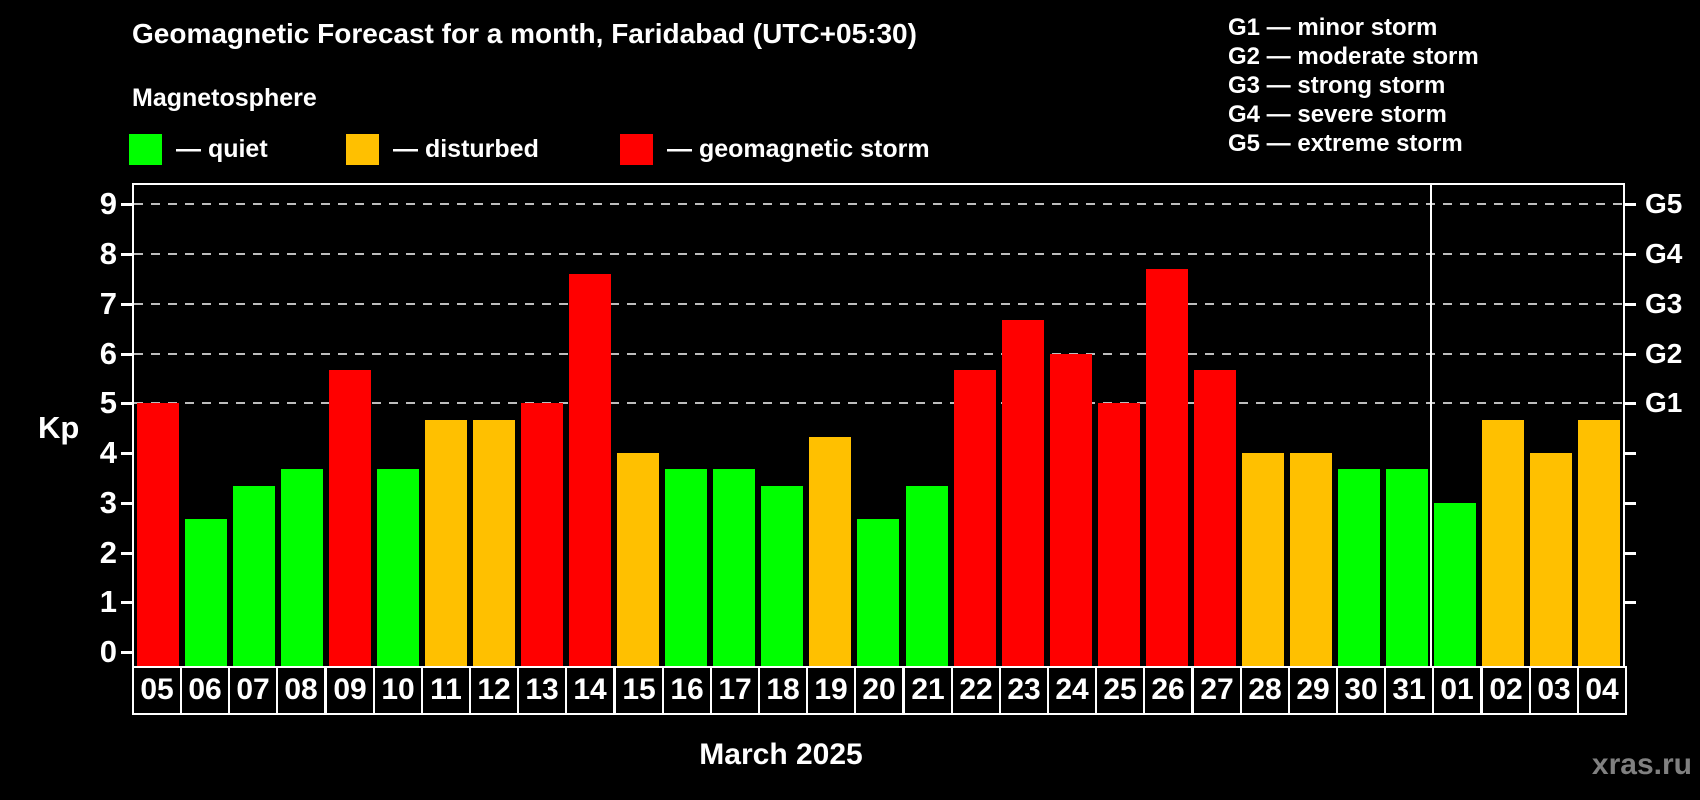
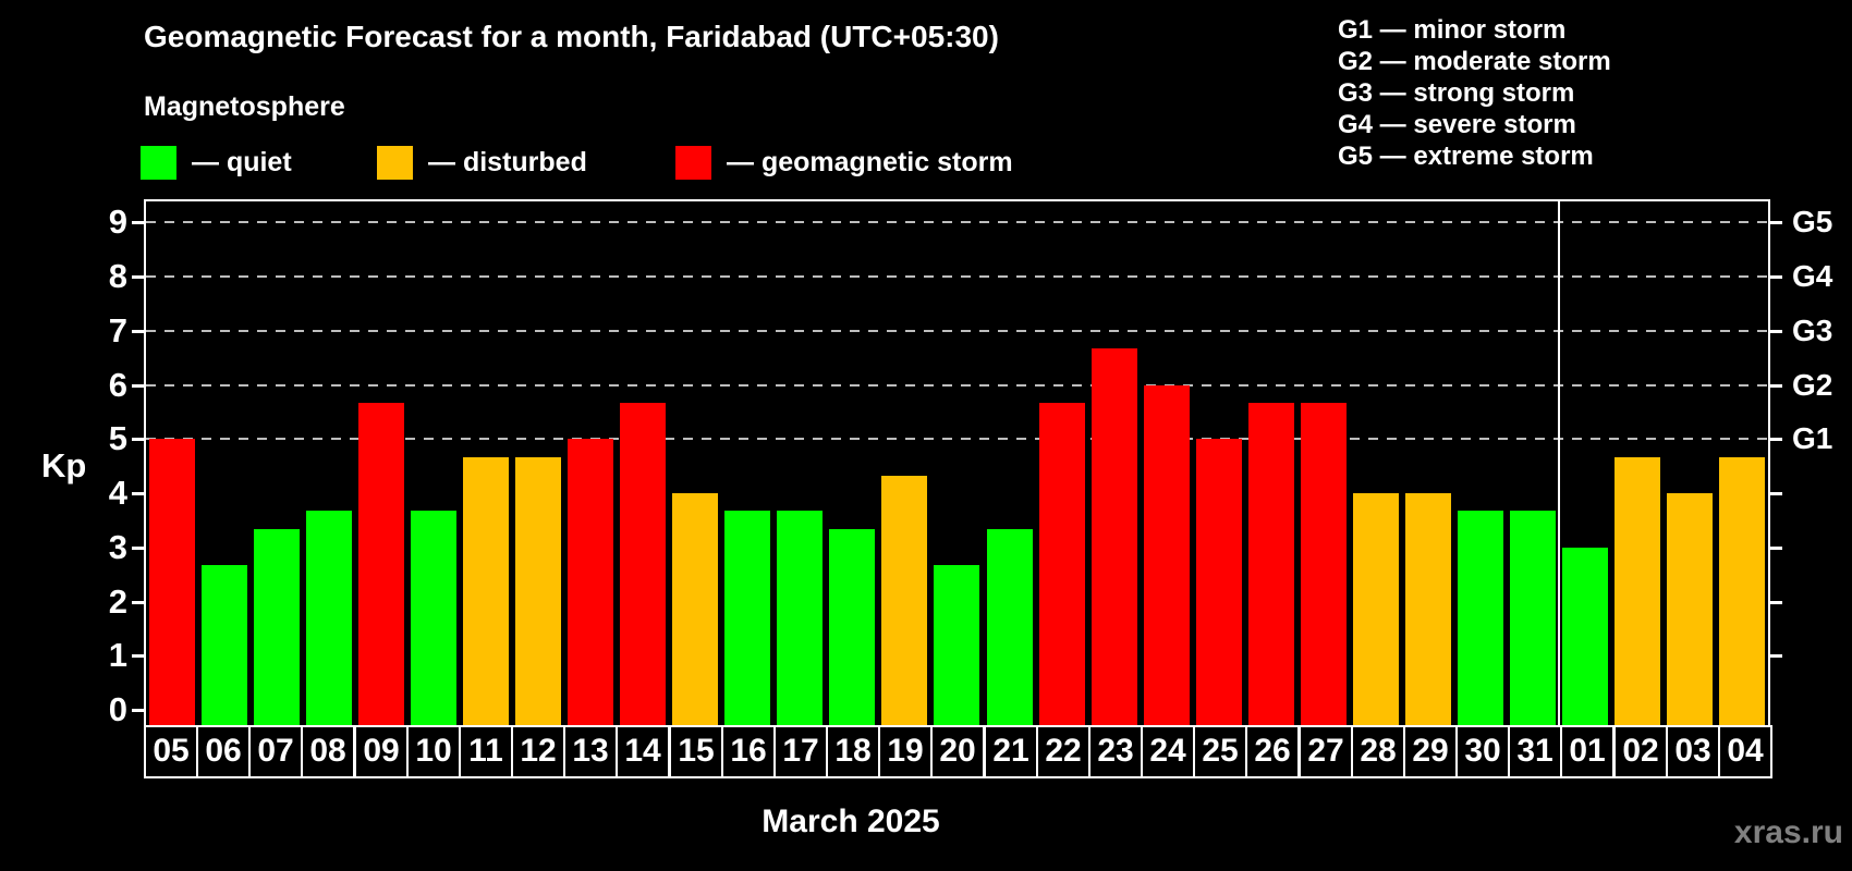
14: 7.6 -> 5.7
26: 7.7 -> 5.7
